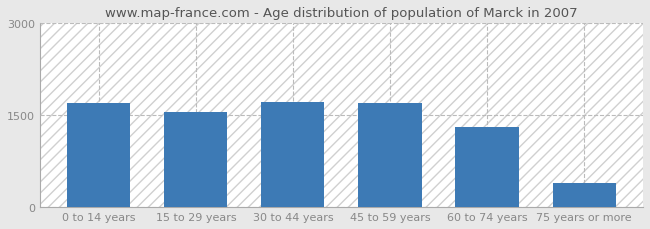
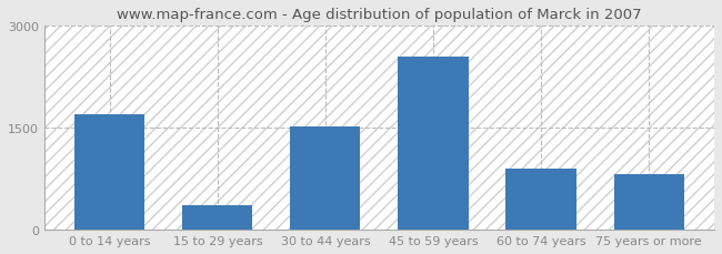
15 to 29 years: 1550 -> 360
30 to 44 years: 1720 -> 1520
45 to 59 years: 1700 -> 2540
60 to 74 years: 1300 -> 900
75 years or more: 390 -> 820
